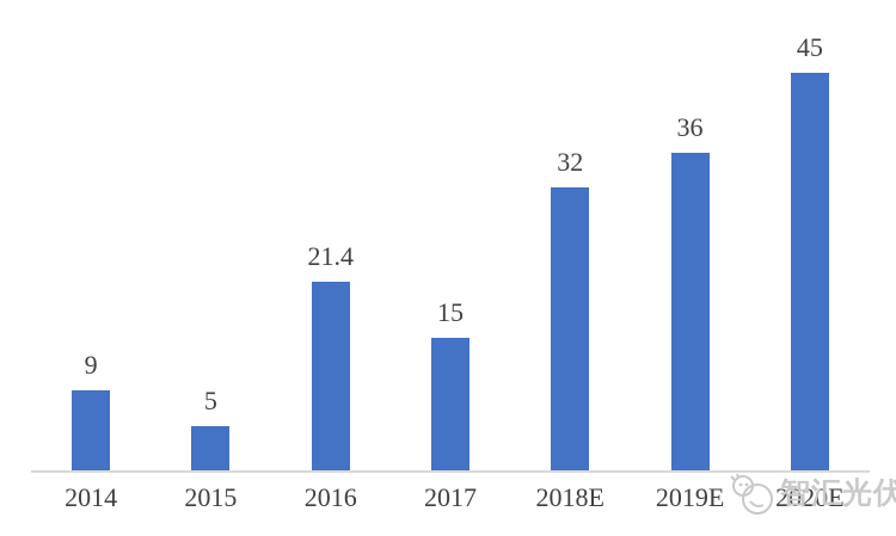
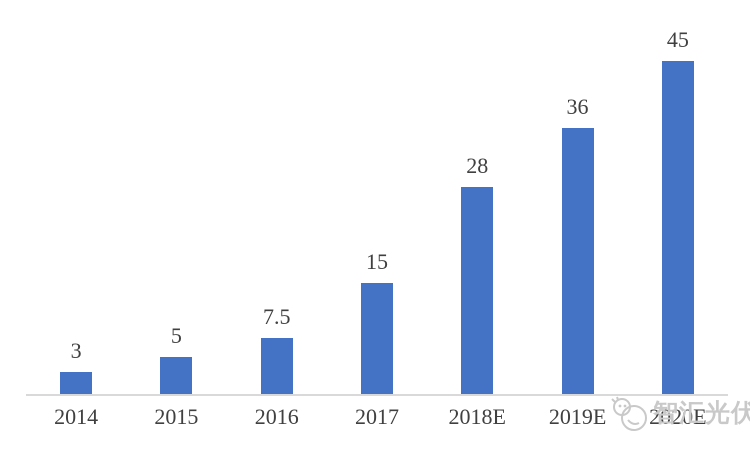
2014: 9 -> 3
2016: 21.4 -> 7.5
2018E: 32 -> 28
